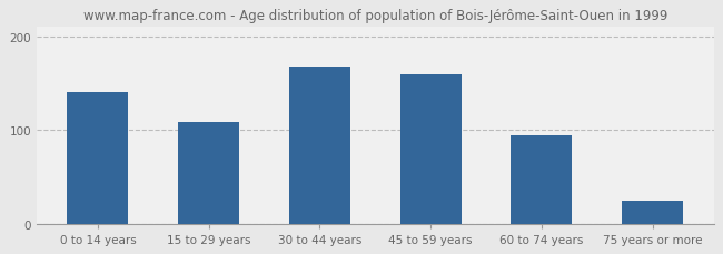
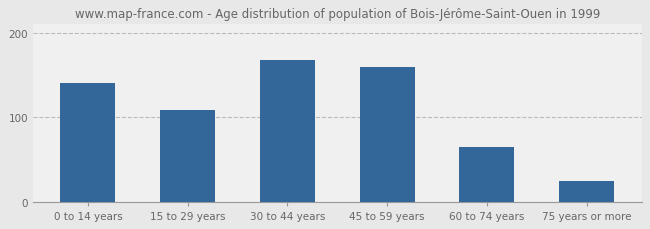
60 to 74 years: 94 -> 65
